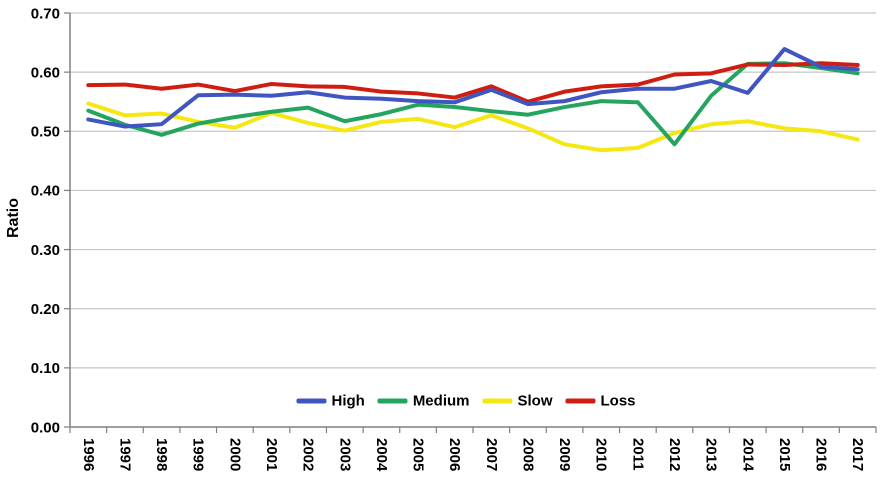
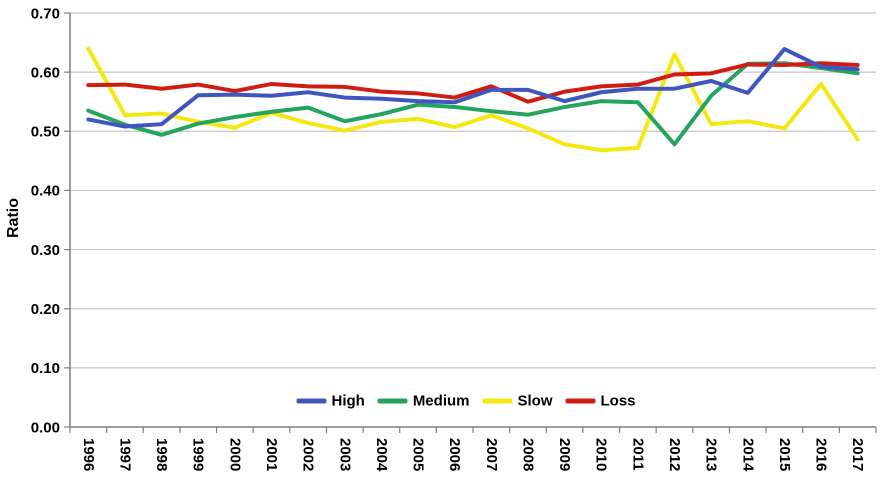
Slow/1996: 0.55 -> 0.64
High/2008: 0.55 -> 0.57
Slow/2012: 0.50 -> 0.63
Slow/2016: 0.50 -> 0.58
